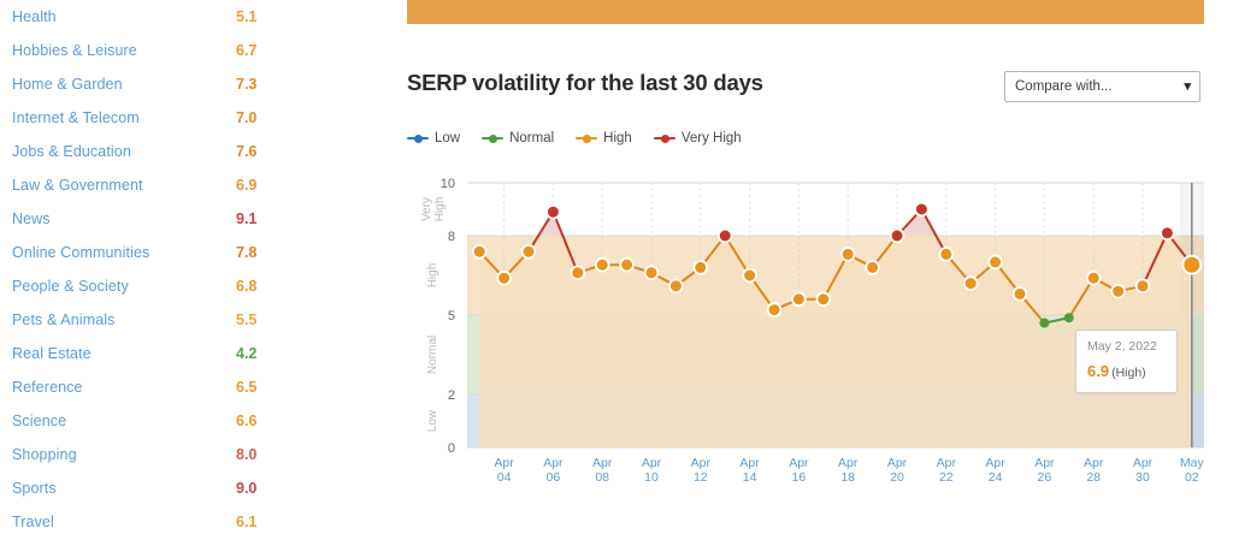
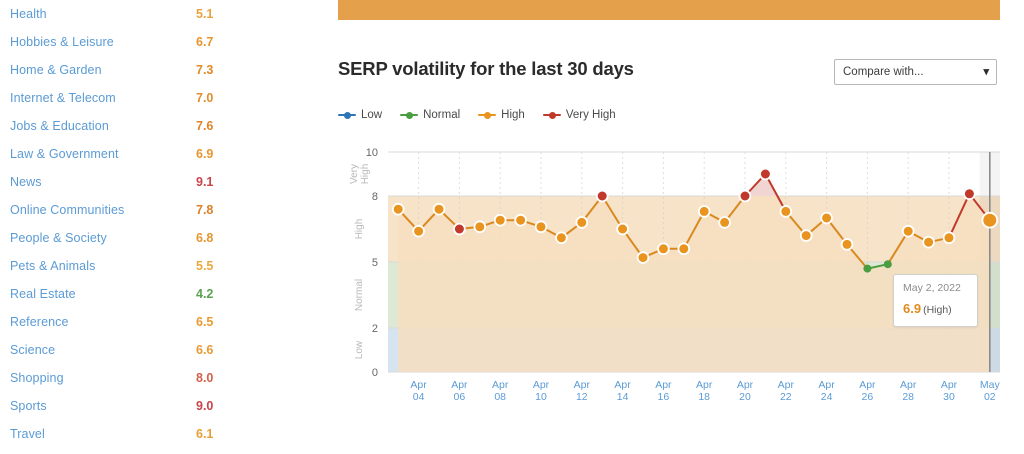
Apr 06: 8.9 -> 6.5
